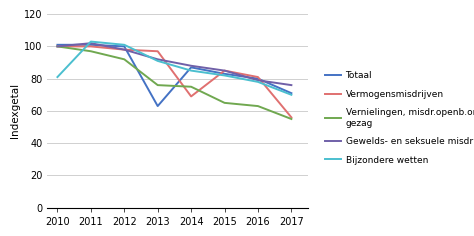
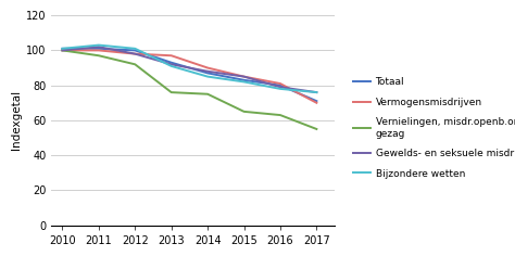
Bijzondere wetten/2010: 81 -> 101
Totaal/2013: 63 -> 93
Vermogensmisdrijven/2014: 69 -> 90
Vermogensmisdrijven/2017: 56 -> 70
Bijzondere wetten/2017: 70 -> 76
